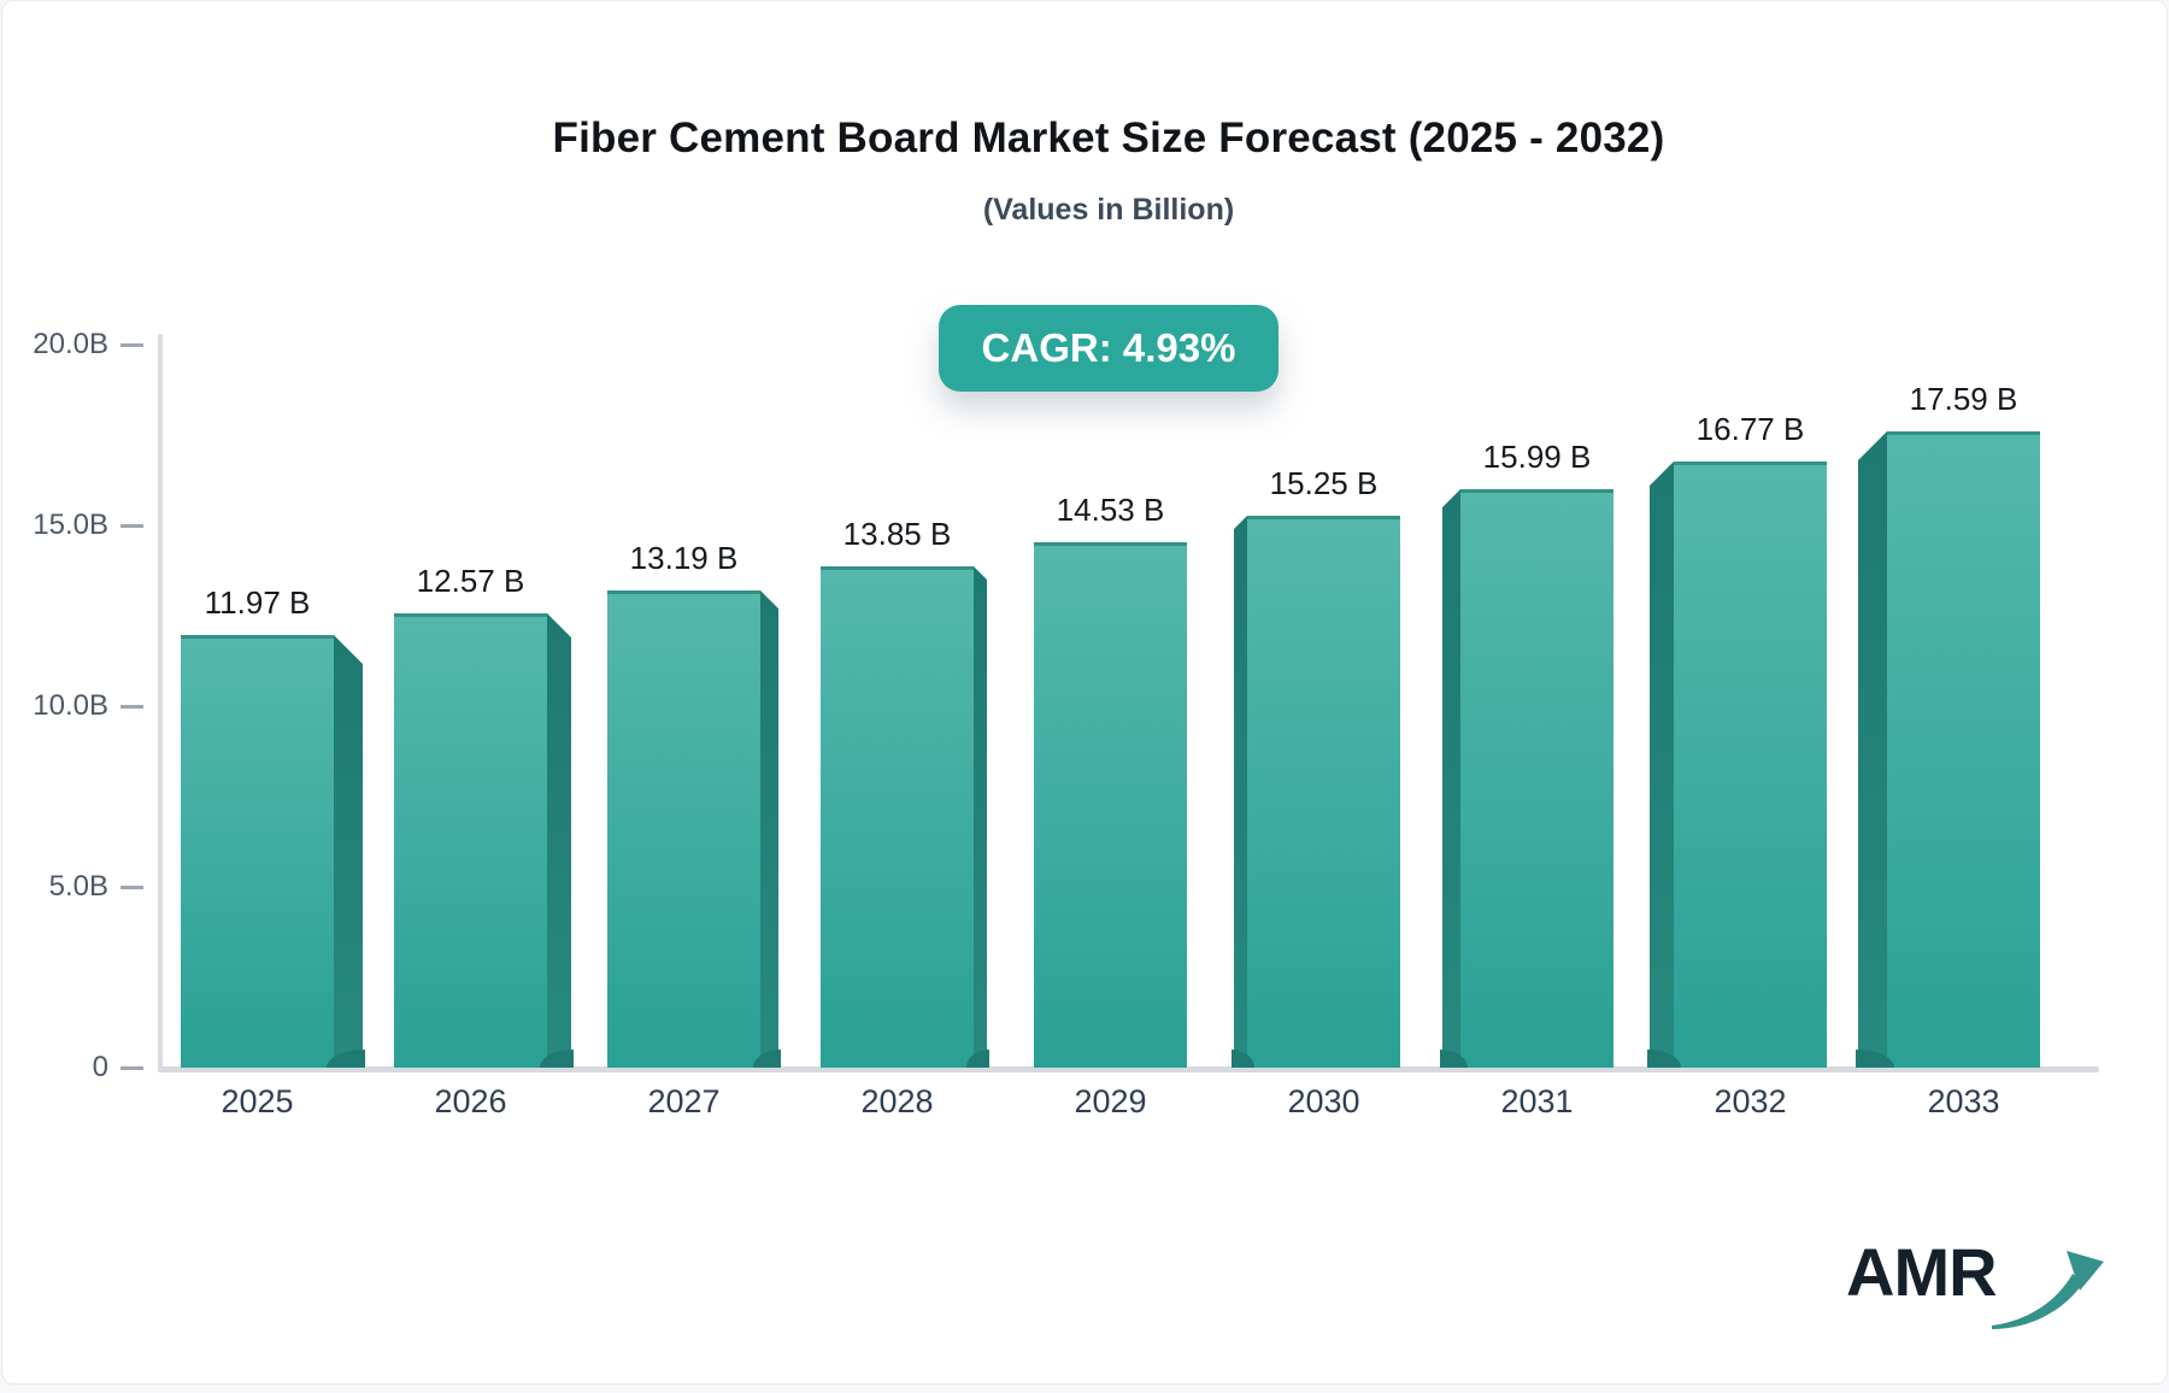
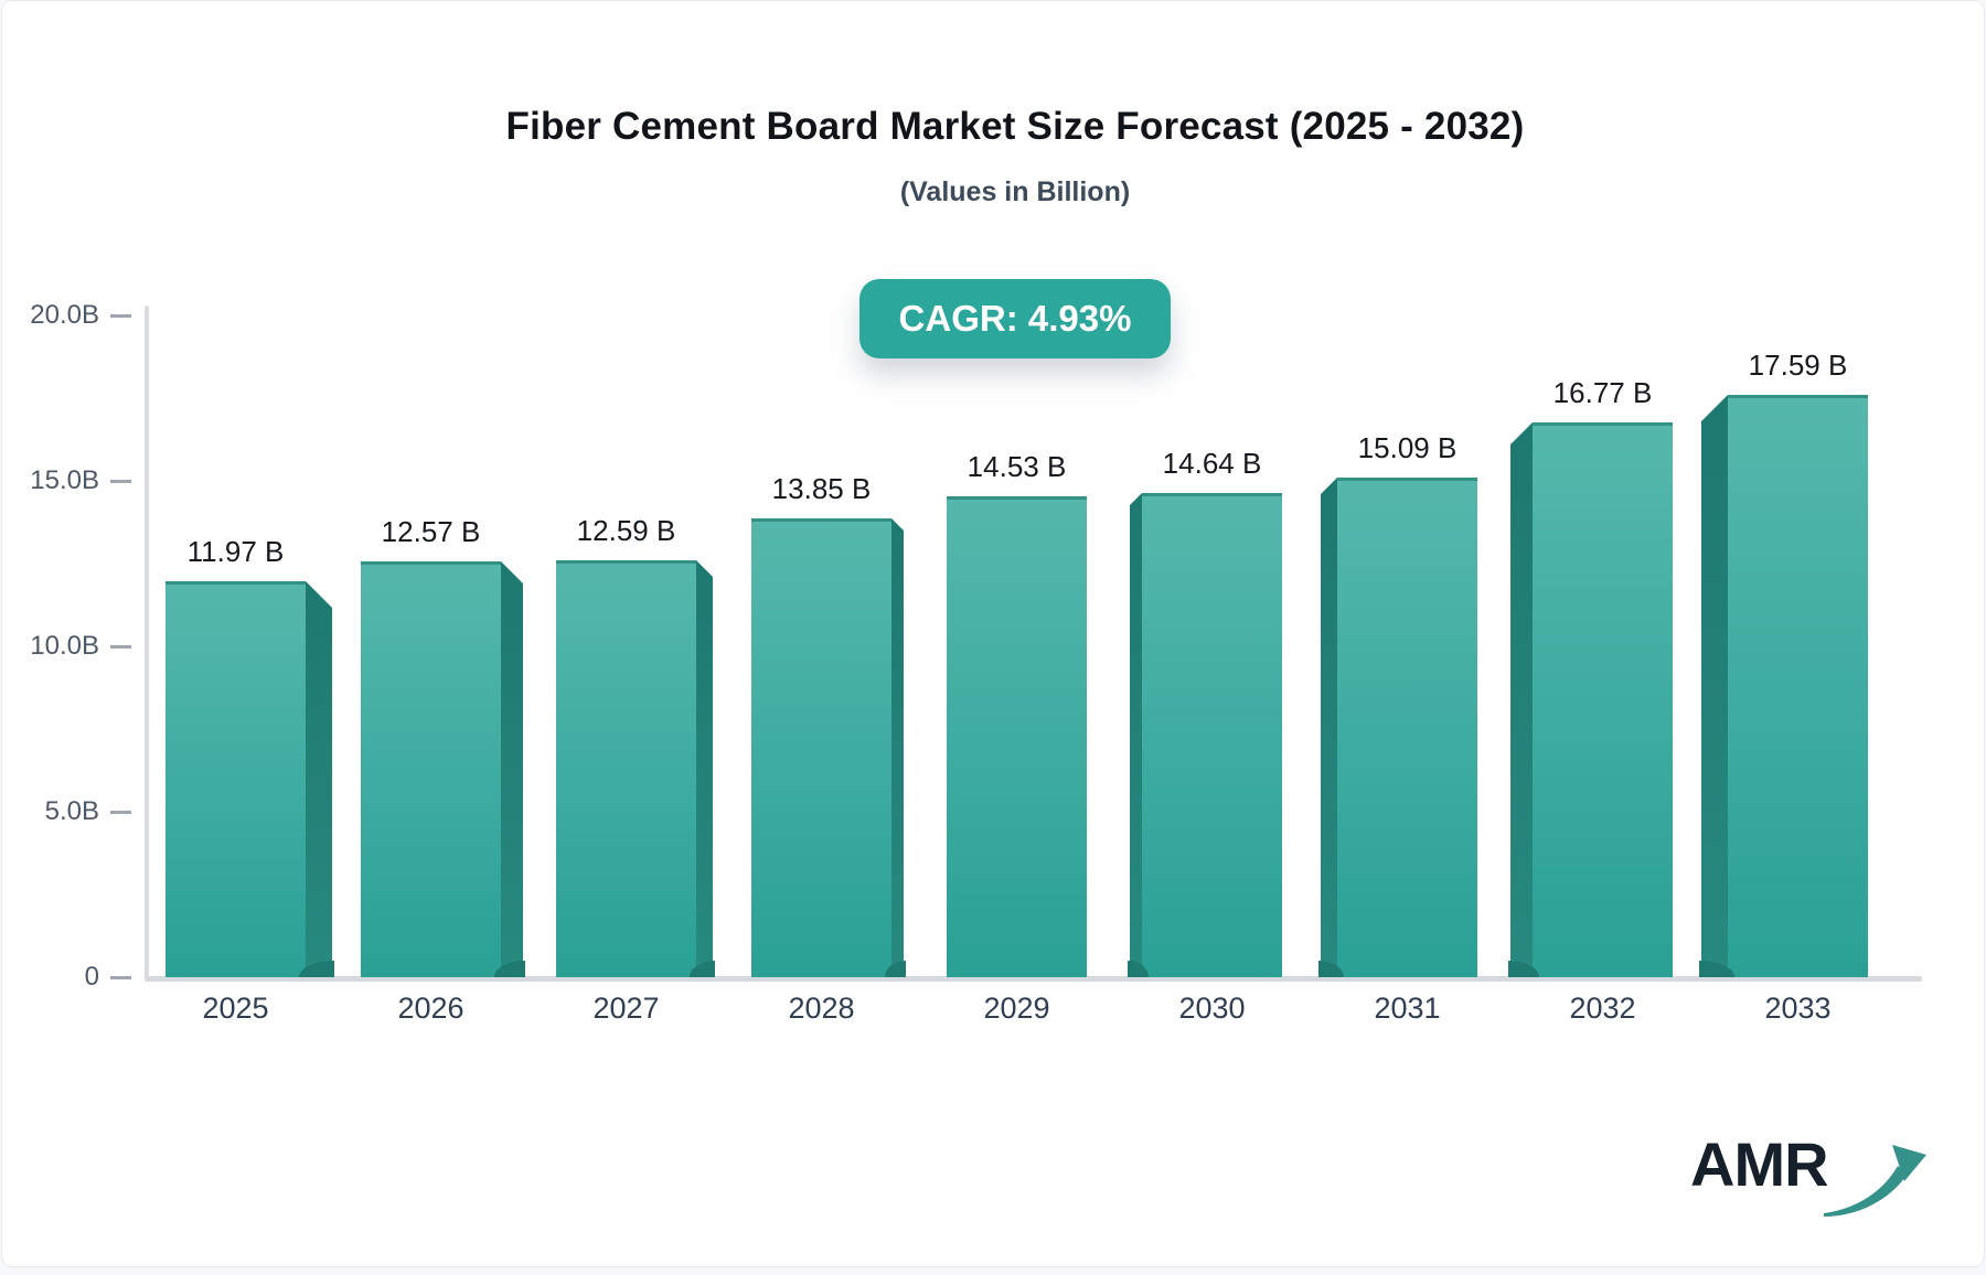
2027: 13.19 -> 12.59
2030: 15.25 -> 14.64
2031: 15.99 -> 15.09
